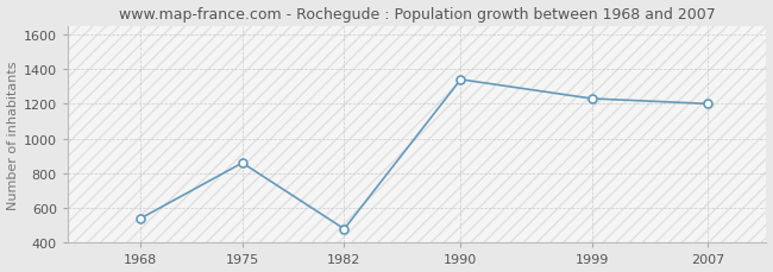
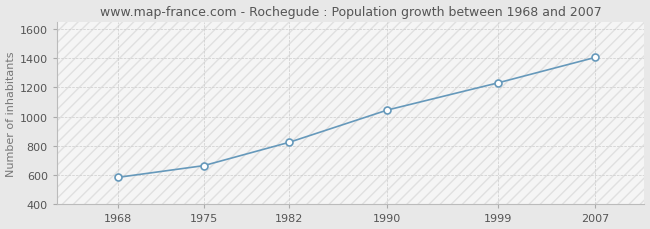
1968: 540 -> 580
1975: 860 -> 660
1982: 480 -> 820
1990: 1340 -> 1040
2007: 1200 -> 1400
